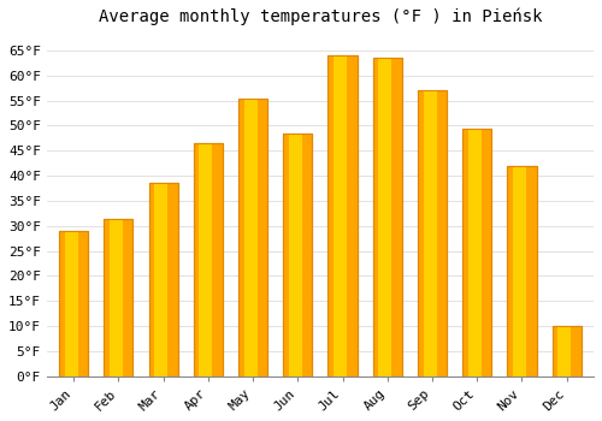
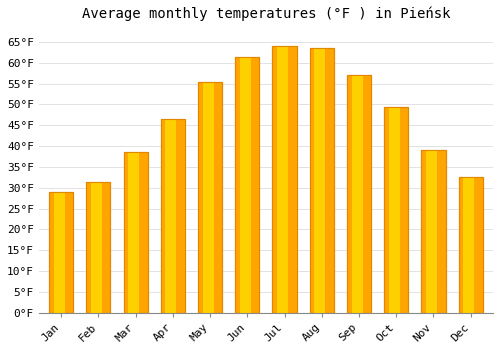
Jun: 48.5°F -> 61.5°F
Nov: 42.0°F -> 39.0°F
Dec: 10.0°F -> 32.5°F
